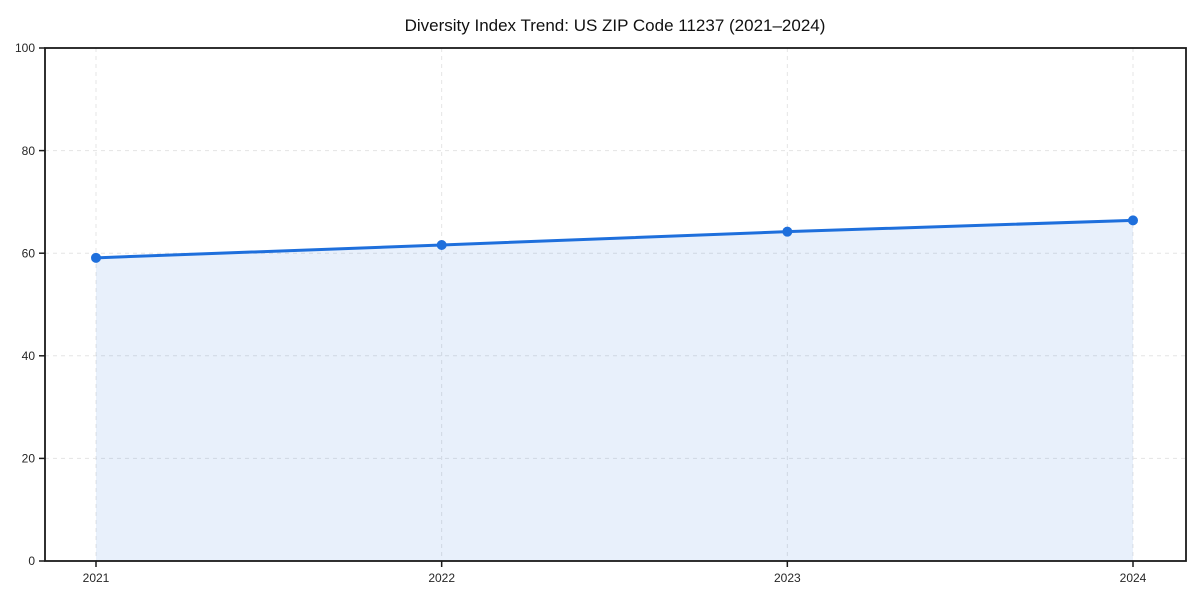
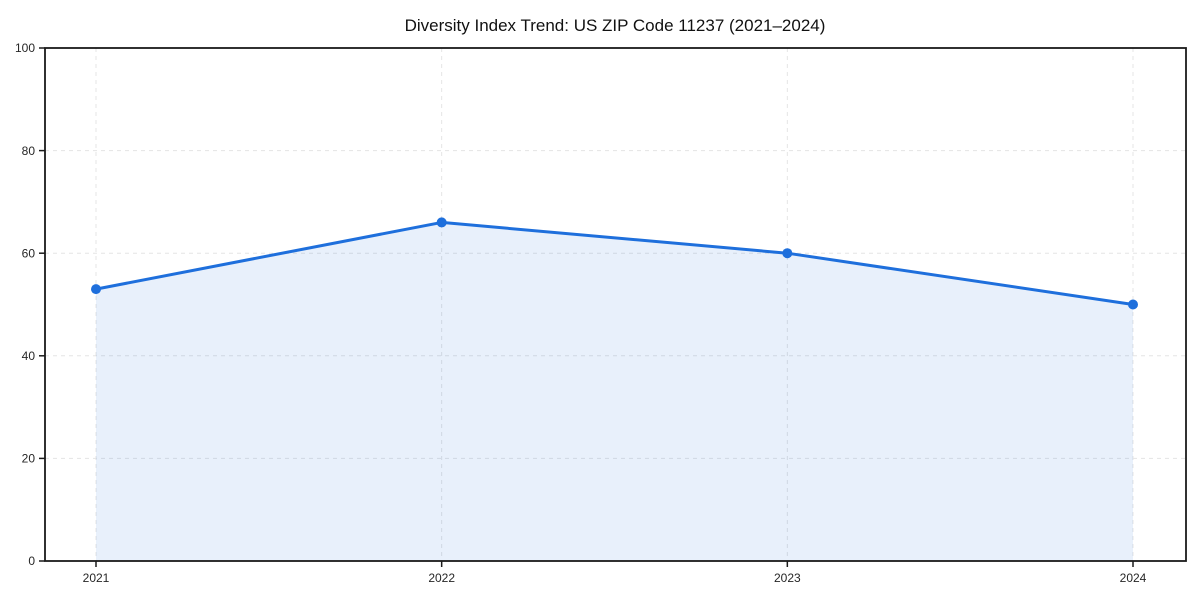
2021: 59 -> 53
2022: 62 -> 66
2023: 64 -> 60
2024: 66 -> 50
